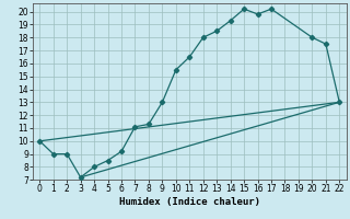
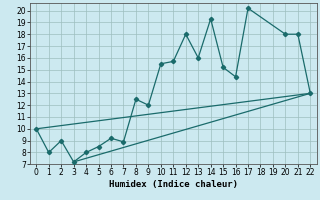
1: 9.0 -> 8.0
7: 11.1 -> 8.9
8: 11.3 -> 12.5
9: 13.0 -> 12.0
11: 16.5 -> 15.7
13: 18.5 -> 16.0
15: 20.2 -> 15.2
16: 19.8 -> 14.4
21: 17.5 -> 18.0
